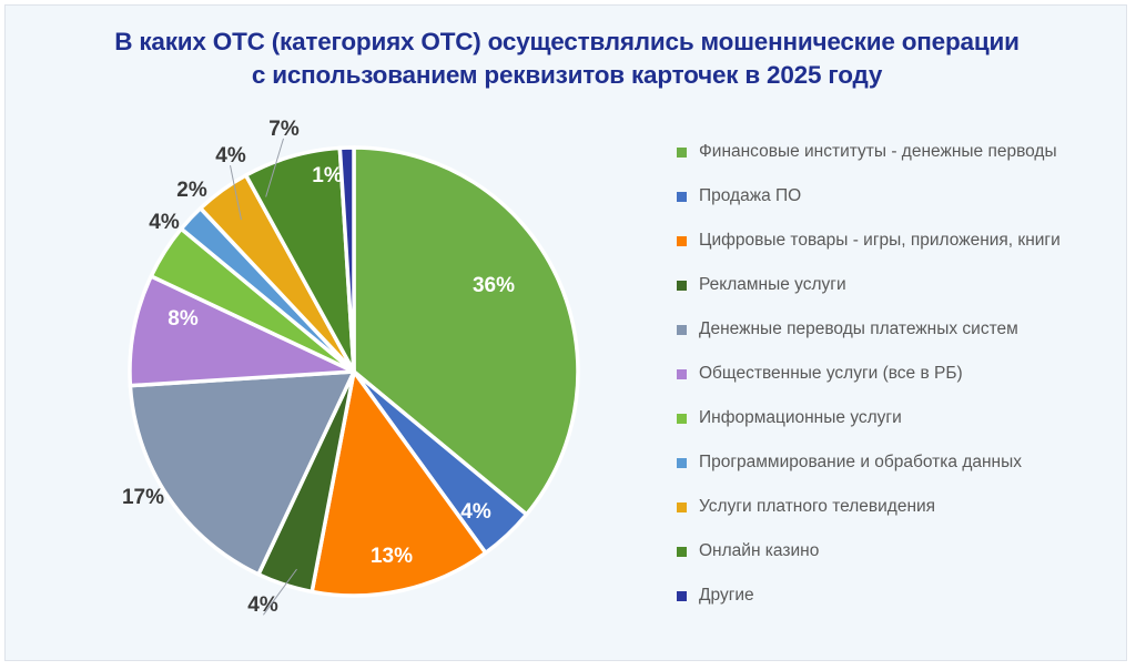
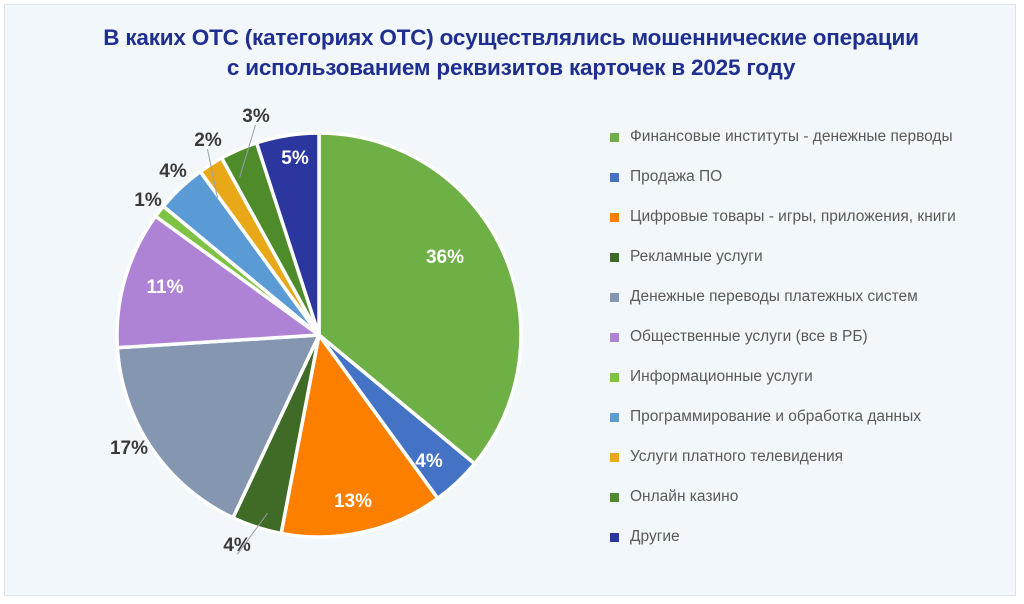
Общественные услуги (все в РБ): 8% -> 11%
Информационные услуги: 4% -> 1%
Программирование и обработка данных: 2% -> 4%
Услуги платного телевидения: 4% -> 2%
Онлайн казино: 7% -> 3%
Другие: 1% -> 5%
